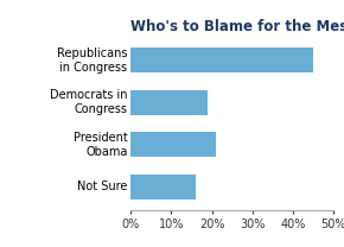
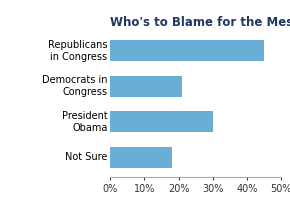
Democrats in Congress: 19% -> 21%
President Obama: 21% -> 30%
Not Sure: 16% -> 18%
